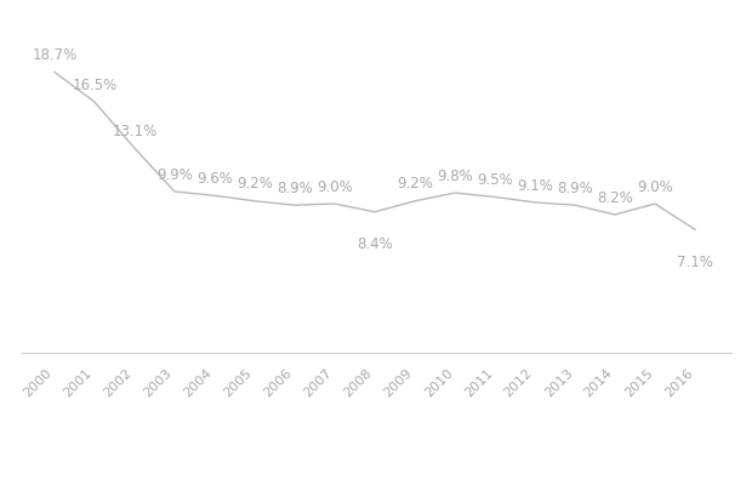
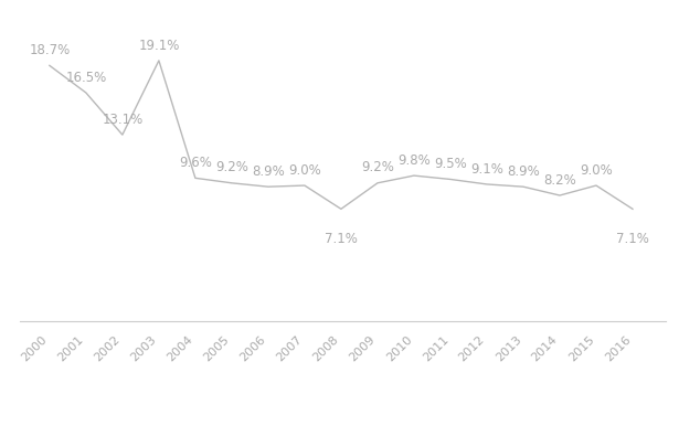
2003: 9.9% -> 19.1%
2008: 8.4% -> 7.1%
